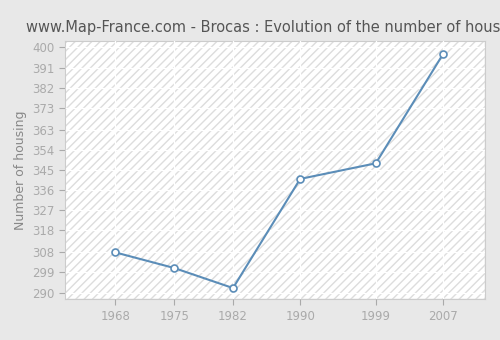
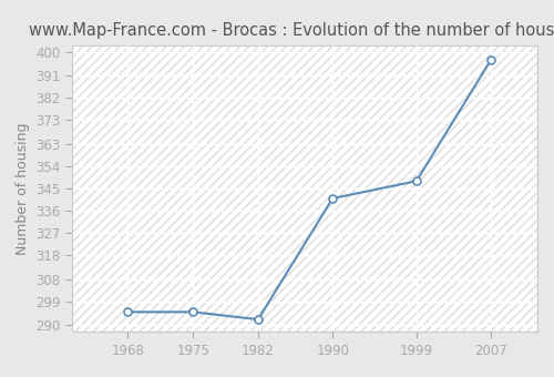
1968: 308 -> 295
1975: 301 -> 295
